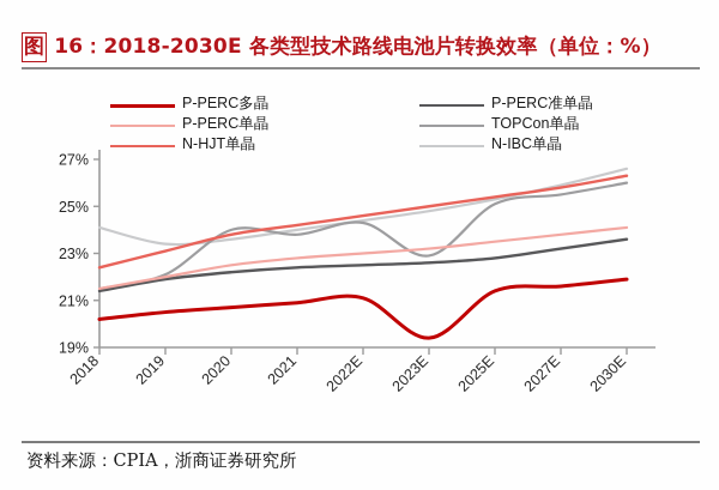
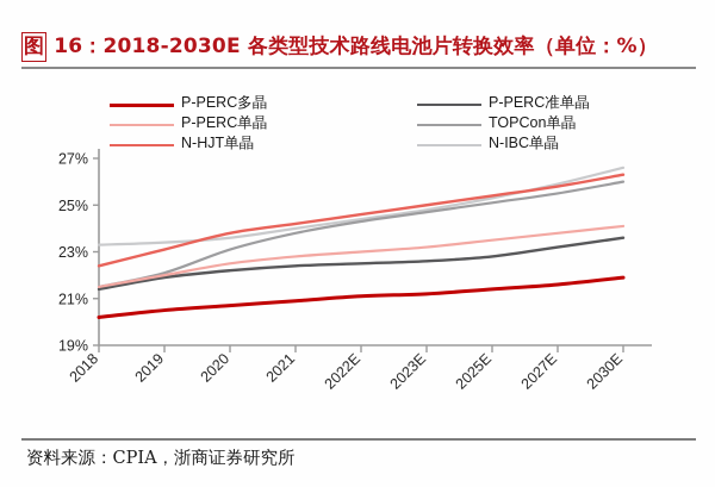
N-IBC单晶/2018: 24.1% -> 23.3%
TOPCon单晶/2020: 24.0% -> 23.1%
P-PERC多晶/2023E: 19.4% -> 21.2%
TOPCon单晶/2023E: 22.9% -> 24.7%
